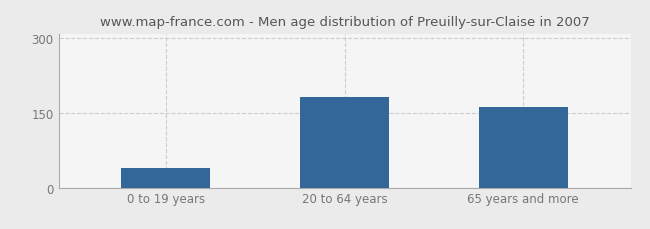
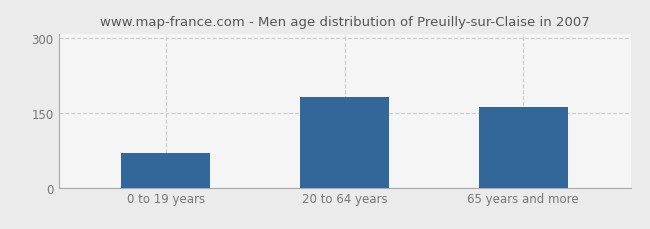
0 to 19 years: 40 -> 70
